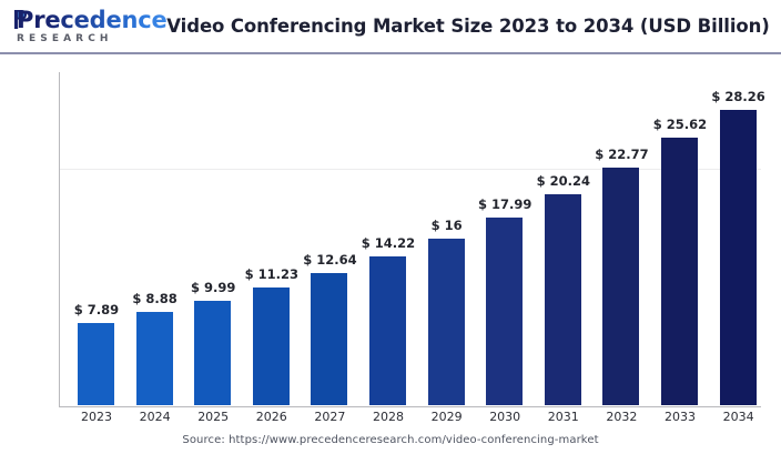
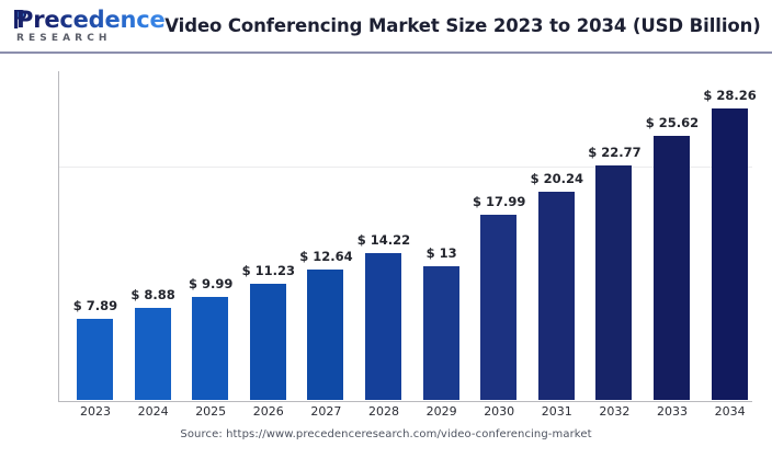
2029: 16 -> 13
